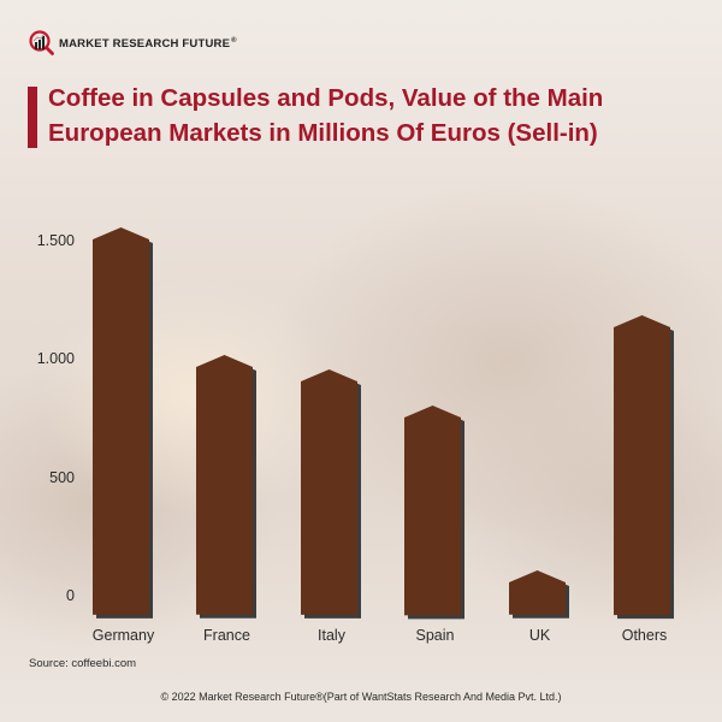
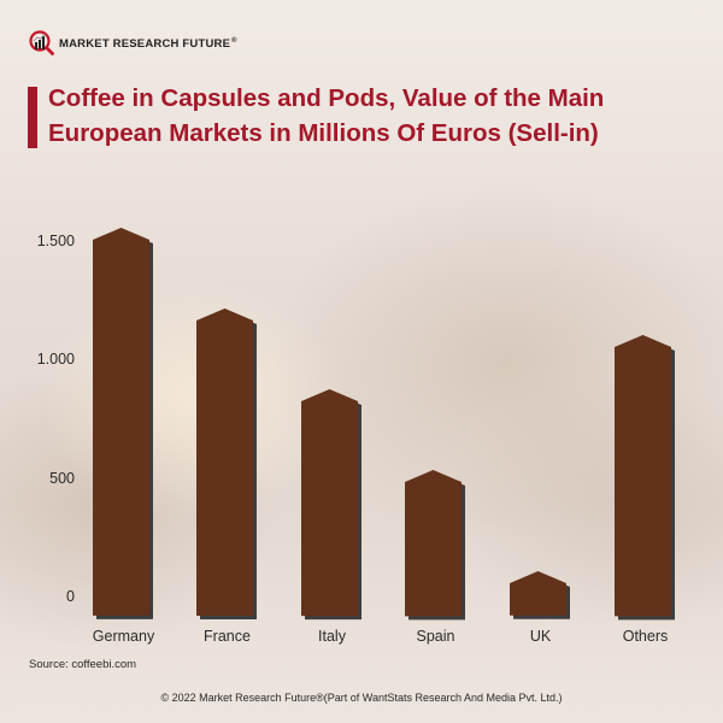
France: 970 -> 1170
Italy: 910 -> 830
Spain: 760 -> 490
Others: 1140 -> 1060
